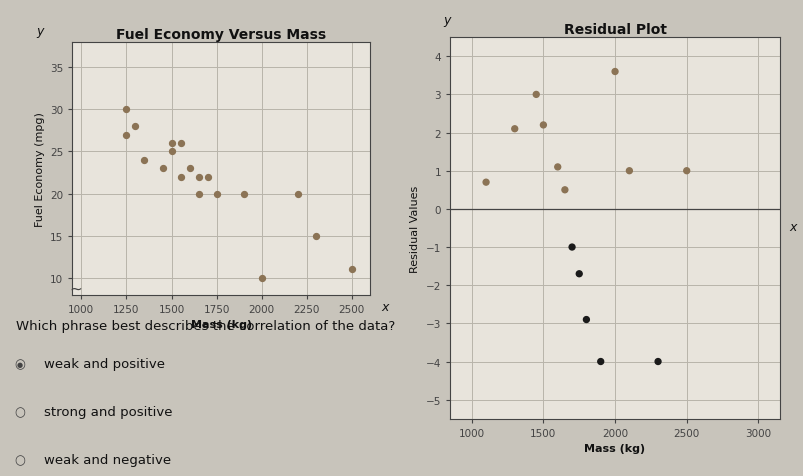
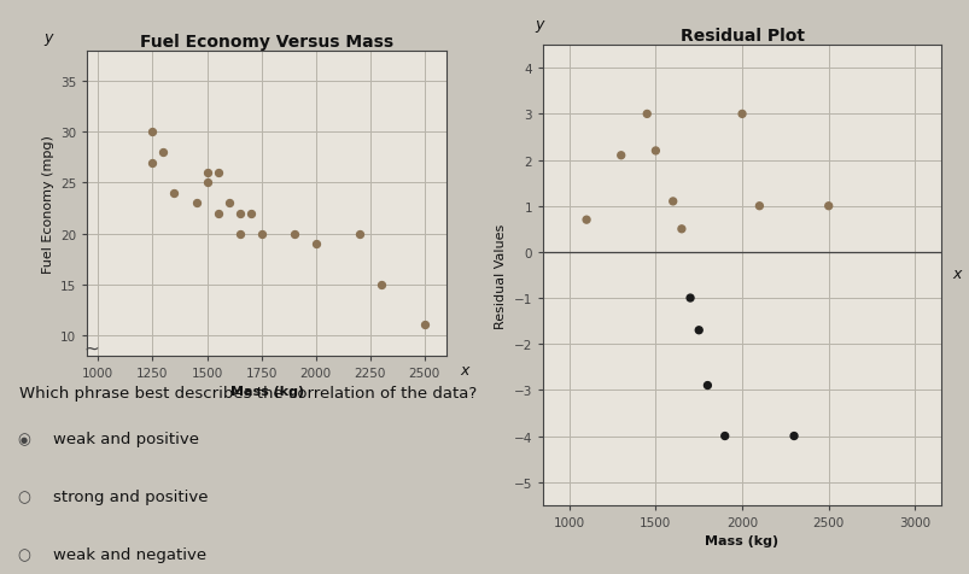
Residual Plot/2000: 3.6 -> 3.0
Fuel Economy Versus Mass/2000: 10 -> 19
